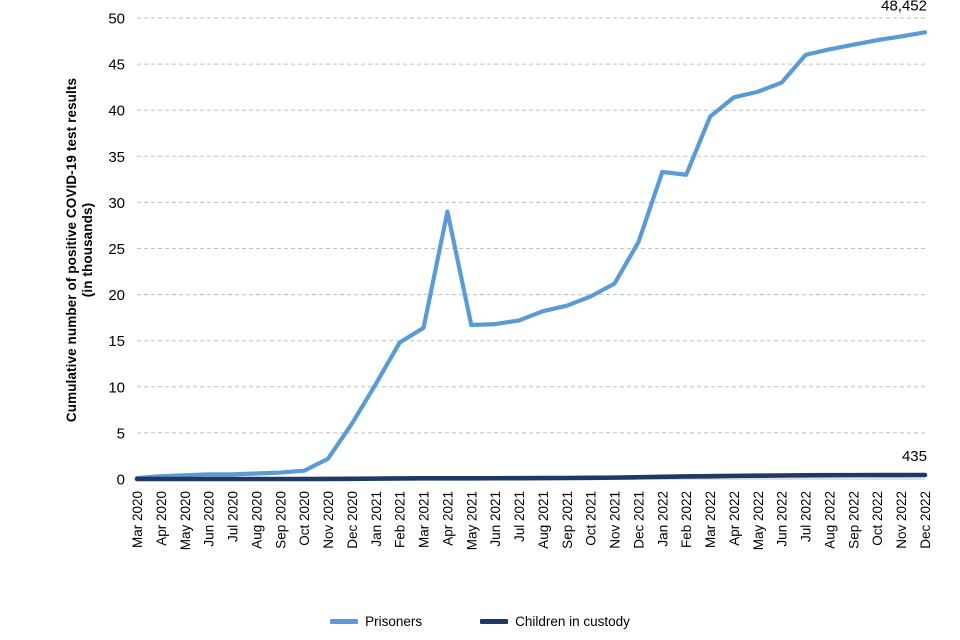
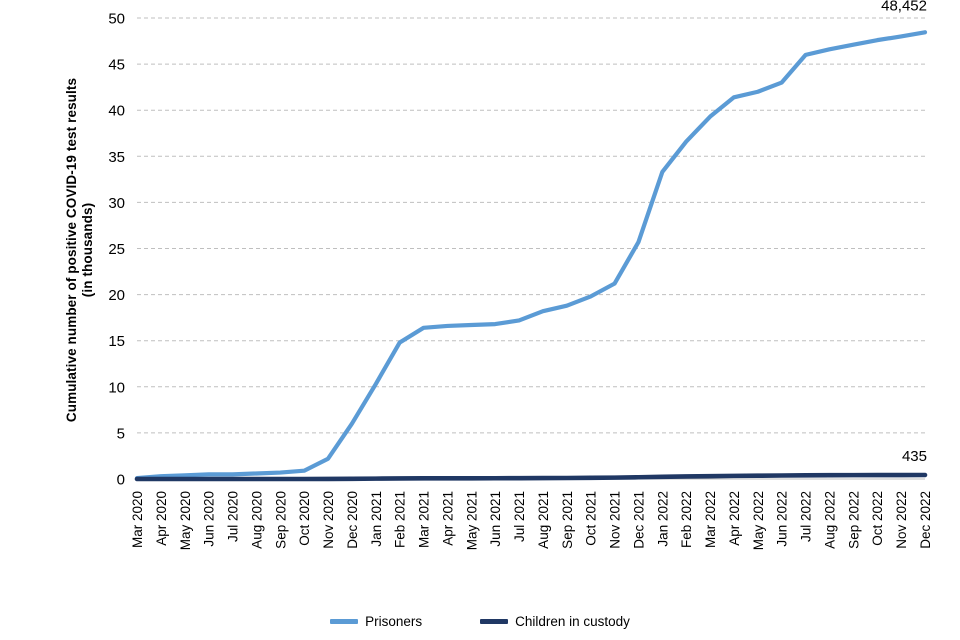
Prisoners/Apr 2021: 29 -> 17
Prisoners/Feb 2022: 33 -> 37
